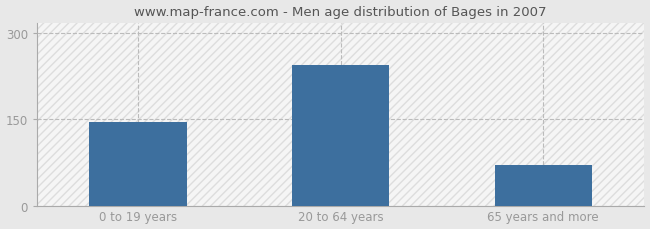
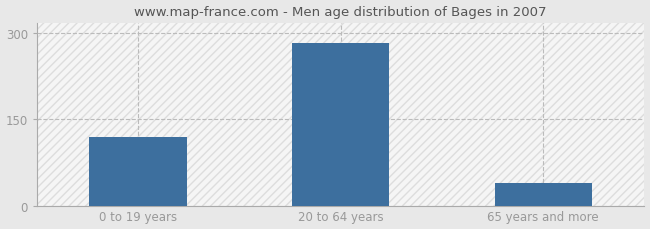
0 to 19 years: 146 -> 120
20 to 64 years: 244 -> 283
65 years and more: 70 -> 40
